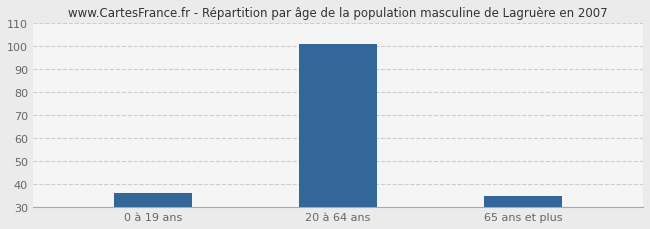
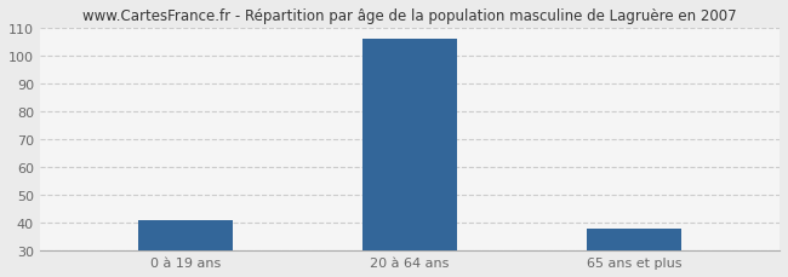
0 à 19 ans: 36 -> 41
20 à 64 ans: 101 -> 106
65 ans et plus: 35 -> 38
